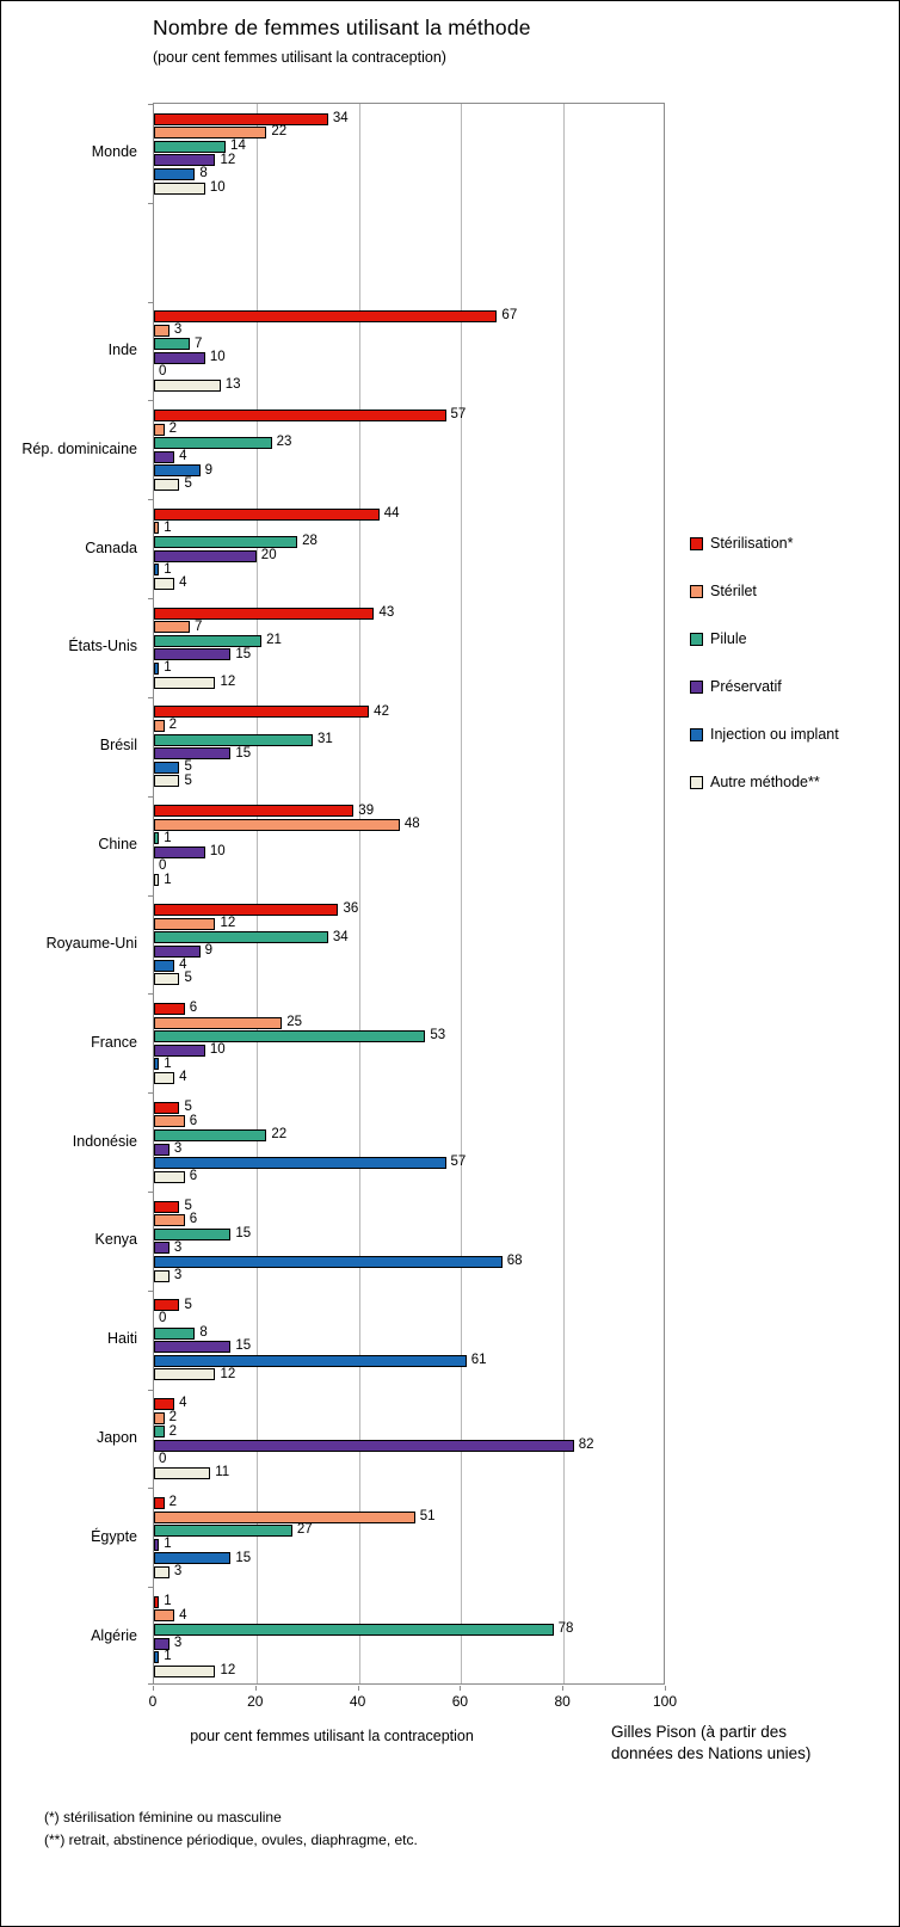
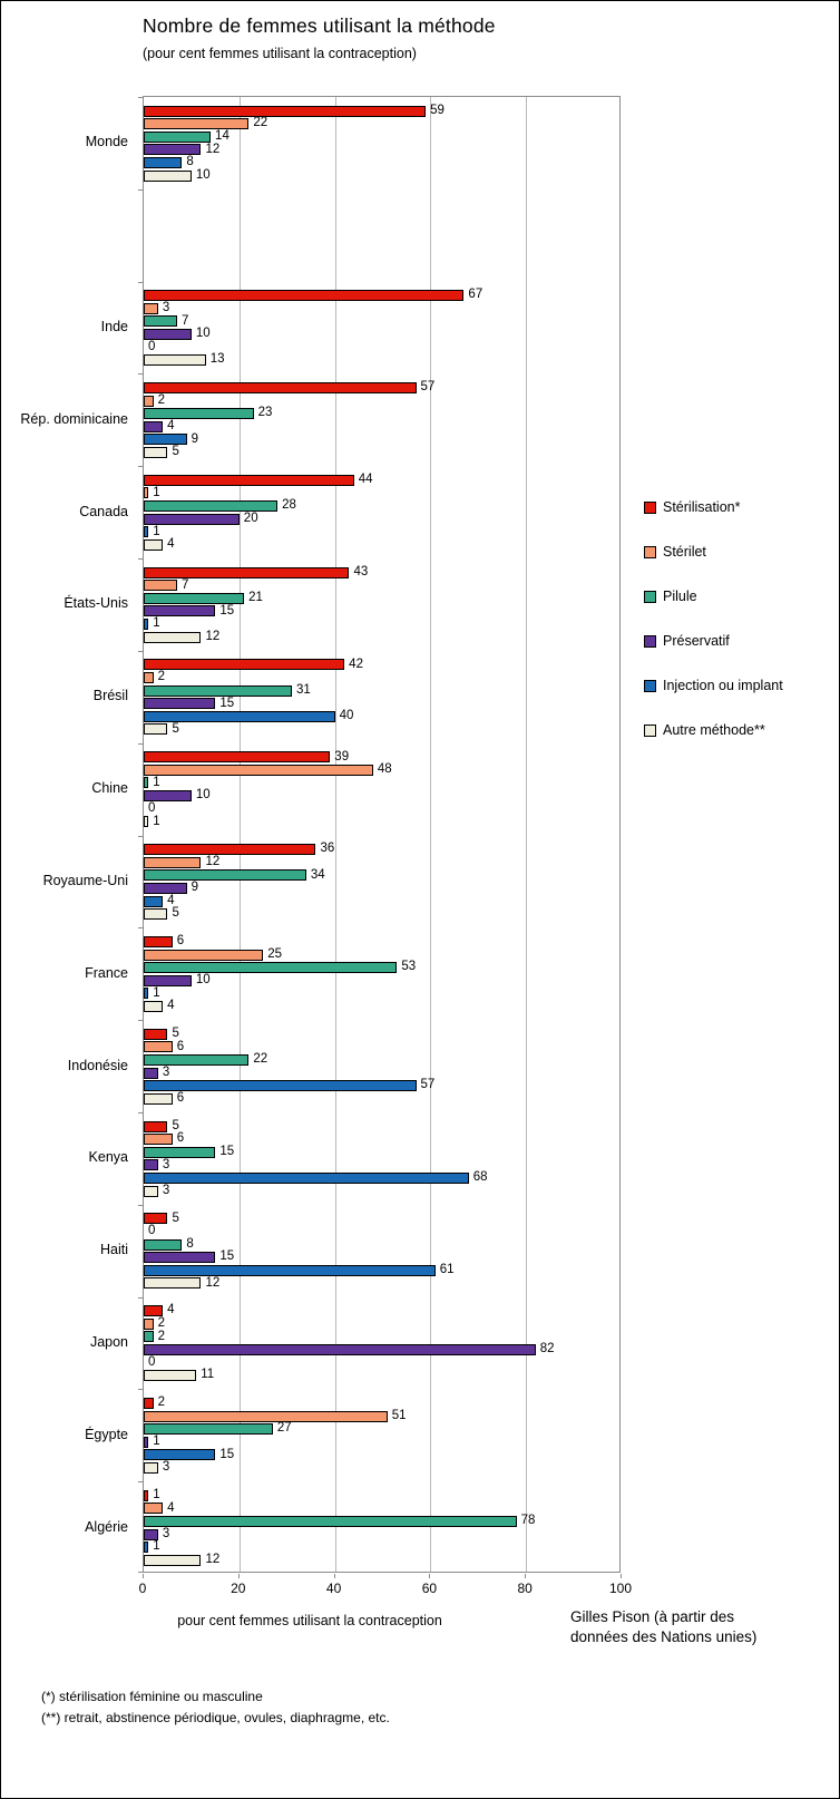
Stérilisation*/Monde: 34 -> 59
Injection ou implant/Brésil: 5 -> 40
